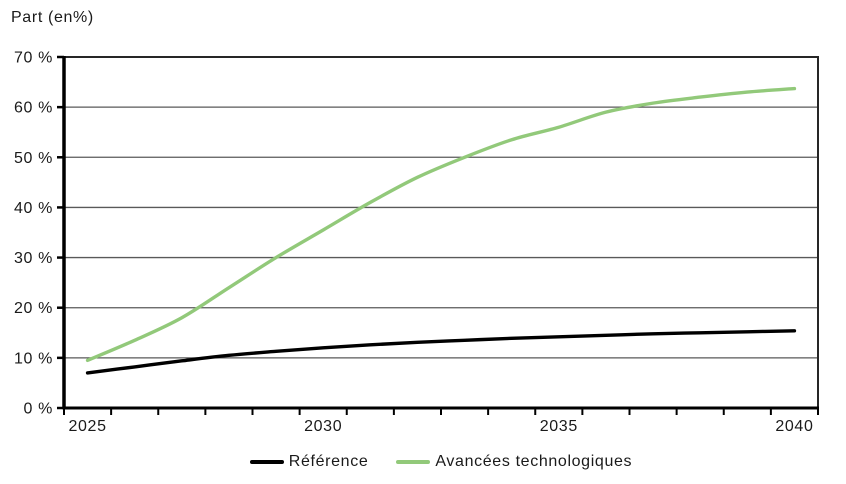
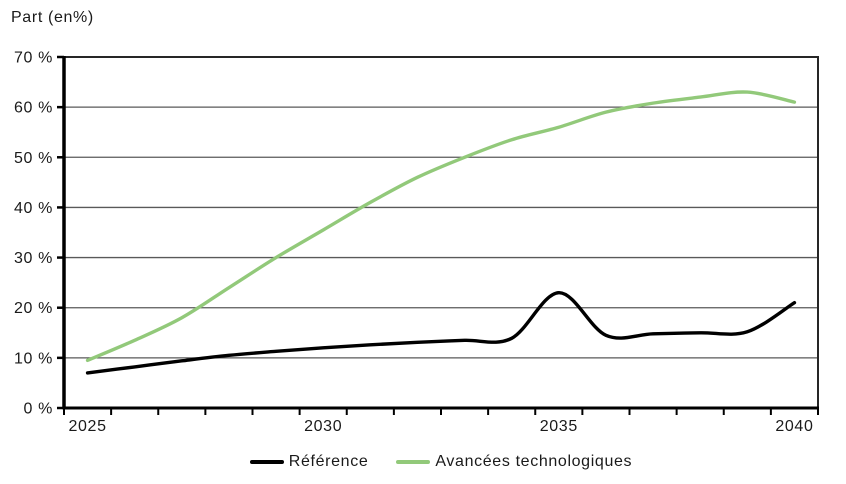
Référence/2035: 14% -> 23%
Référence/2040: 15% -> 21%
Avancées technologiques/2040: 64% -> 61%
